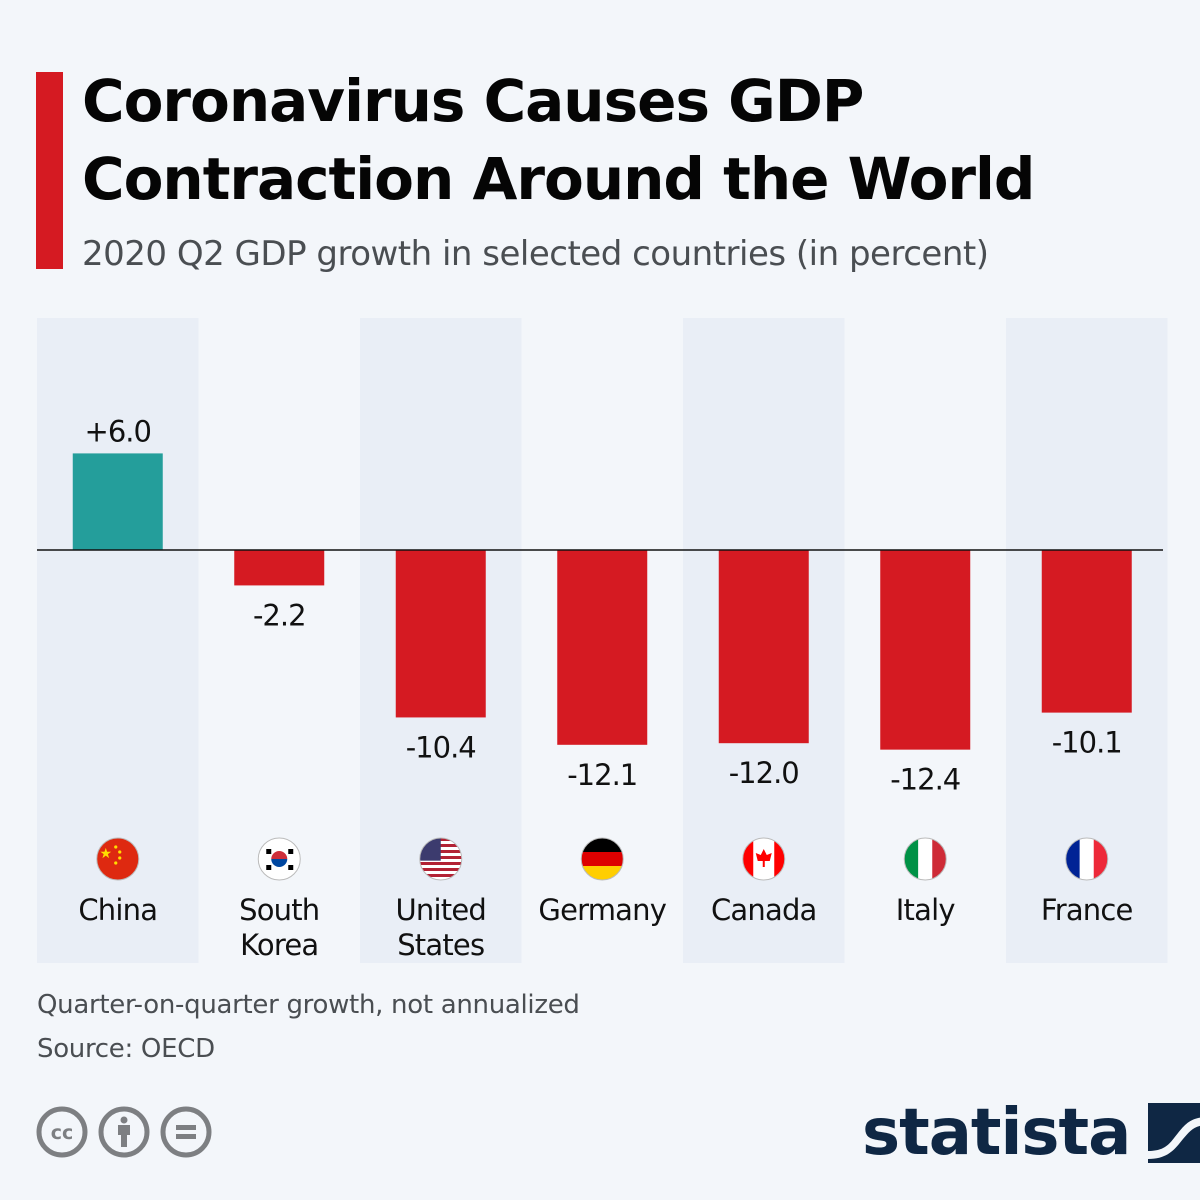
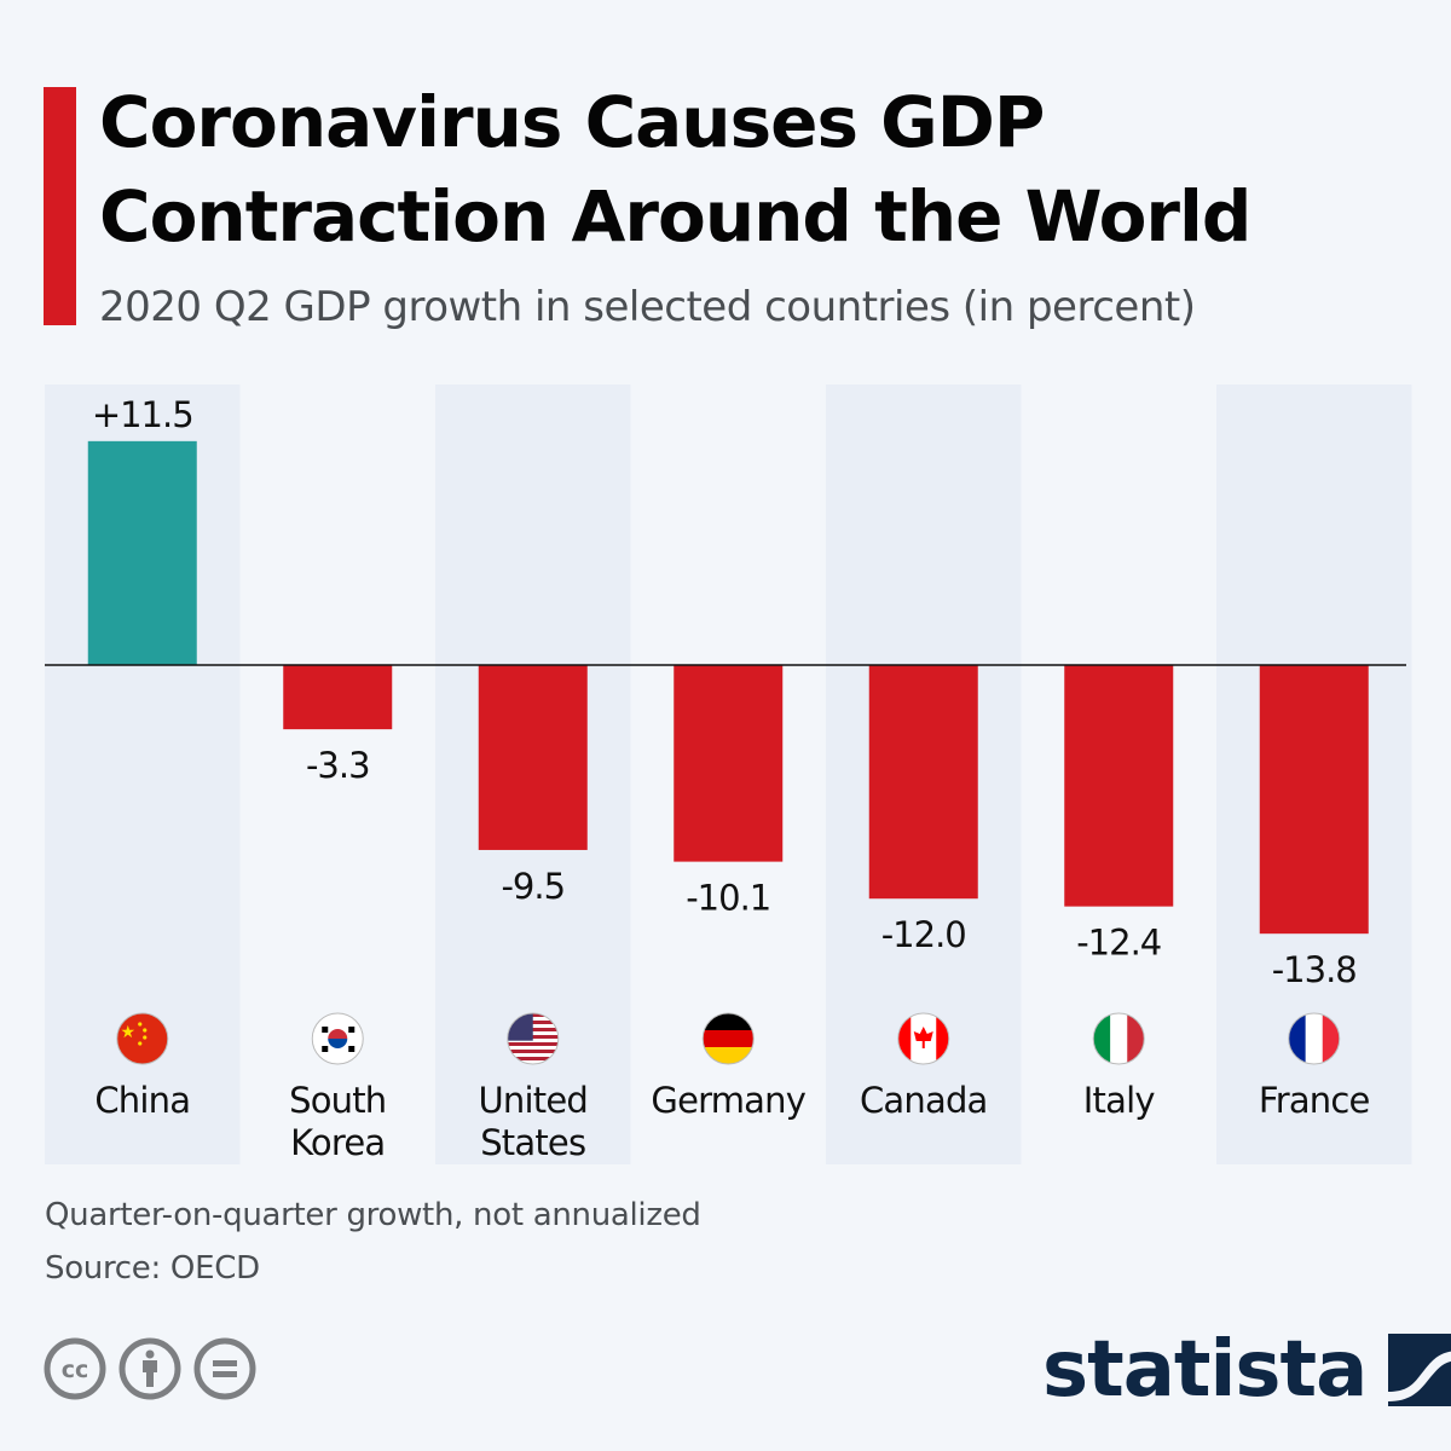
China: +6.0 -> +11.5
South Korea: -2.2 -> -3.3
United States: -10.4 -> -9.5
Germany: -12.1 -> -10.1
France: -10.1 -> -13.8
